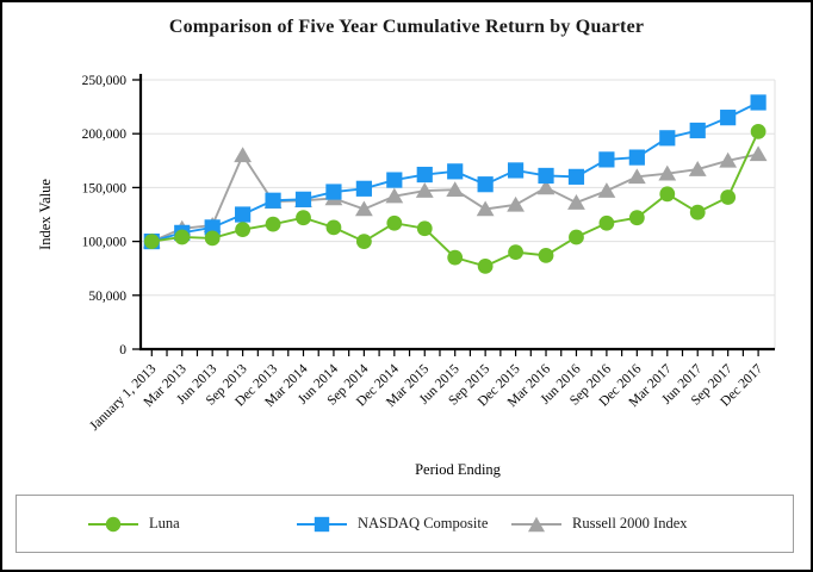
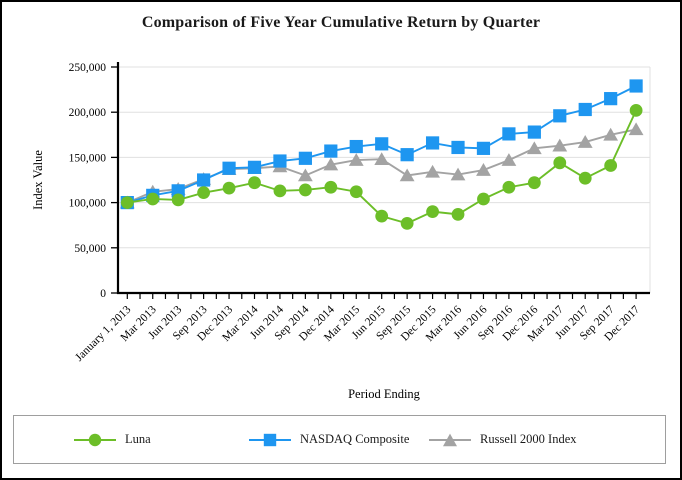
Russell 2000 Index/Sep 2013: 180000 -> 130000
Luna/Sep 2014: 100000 -> 110000
Russell 2000 Index/Mar 2016: 150000 -> 130000
